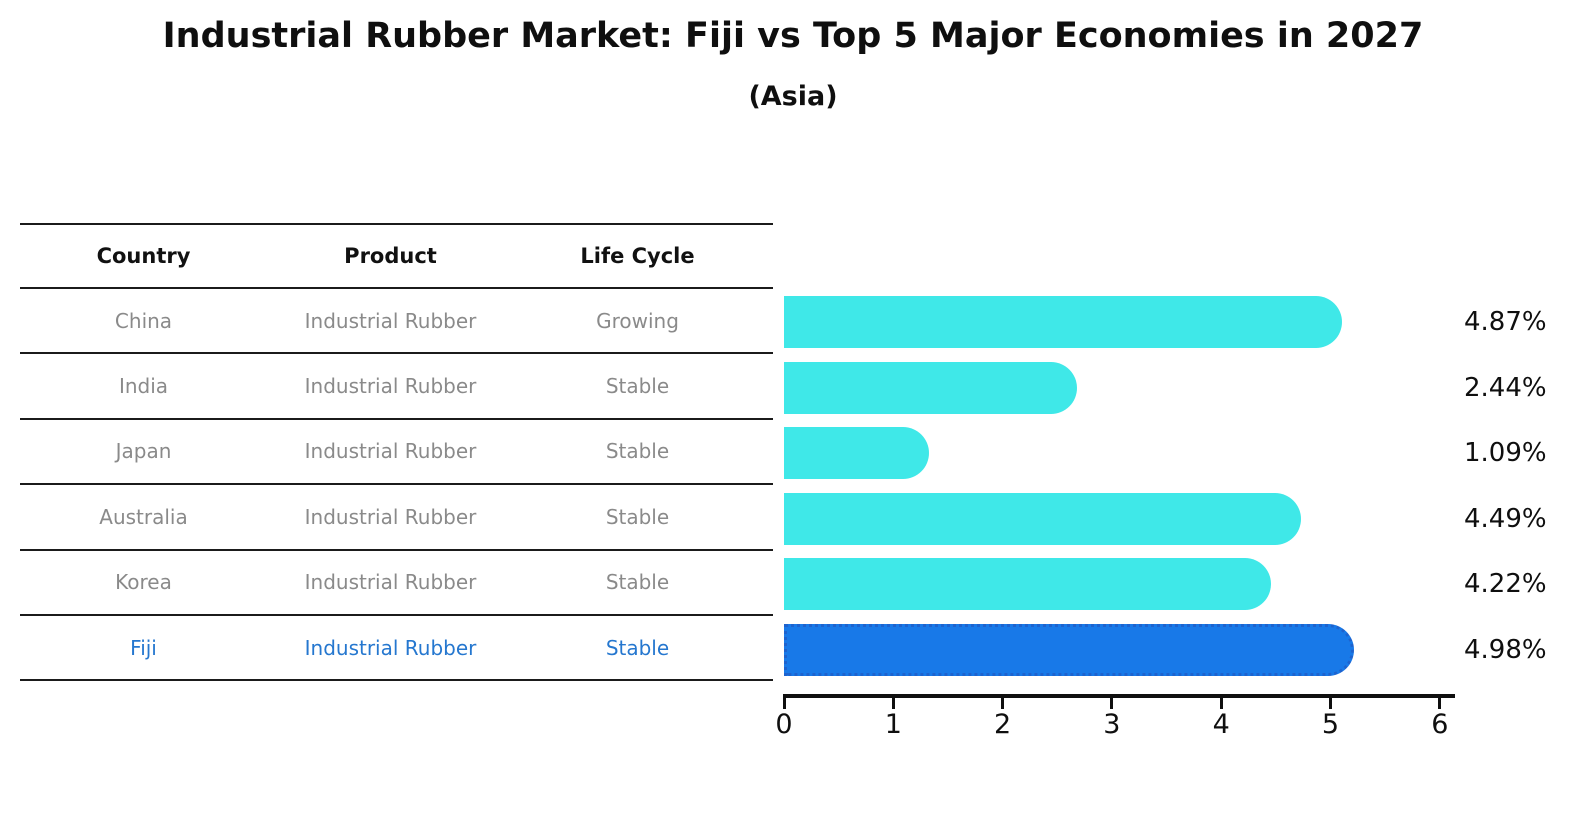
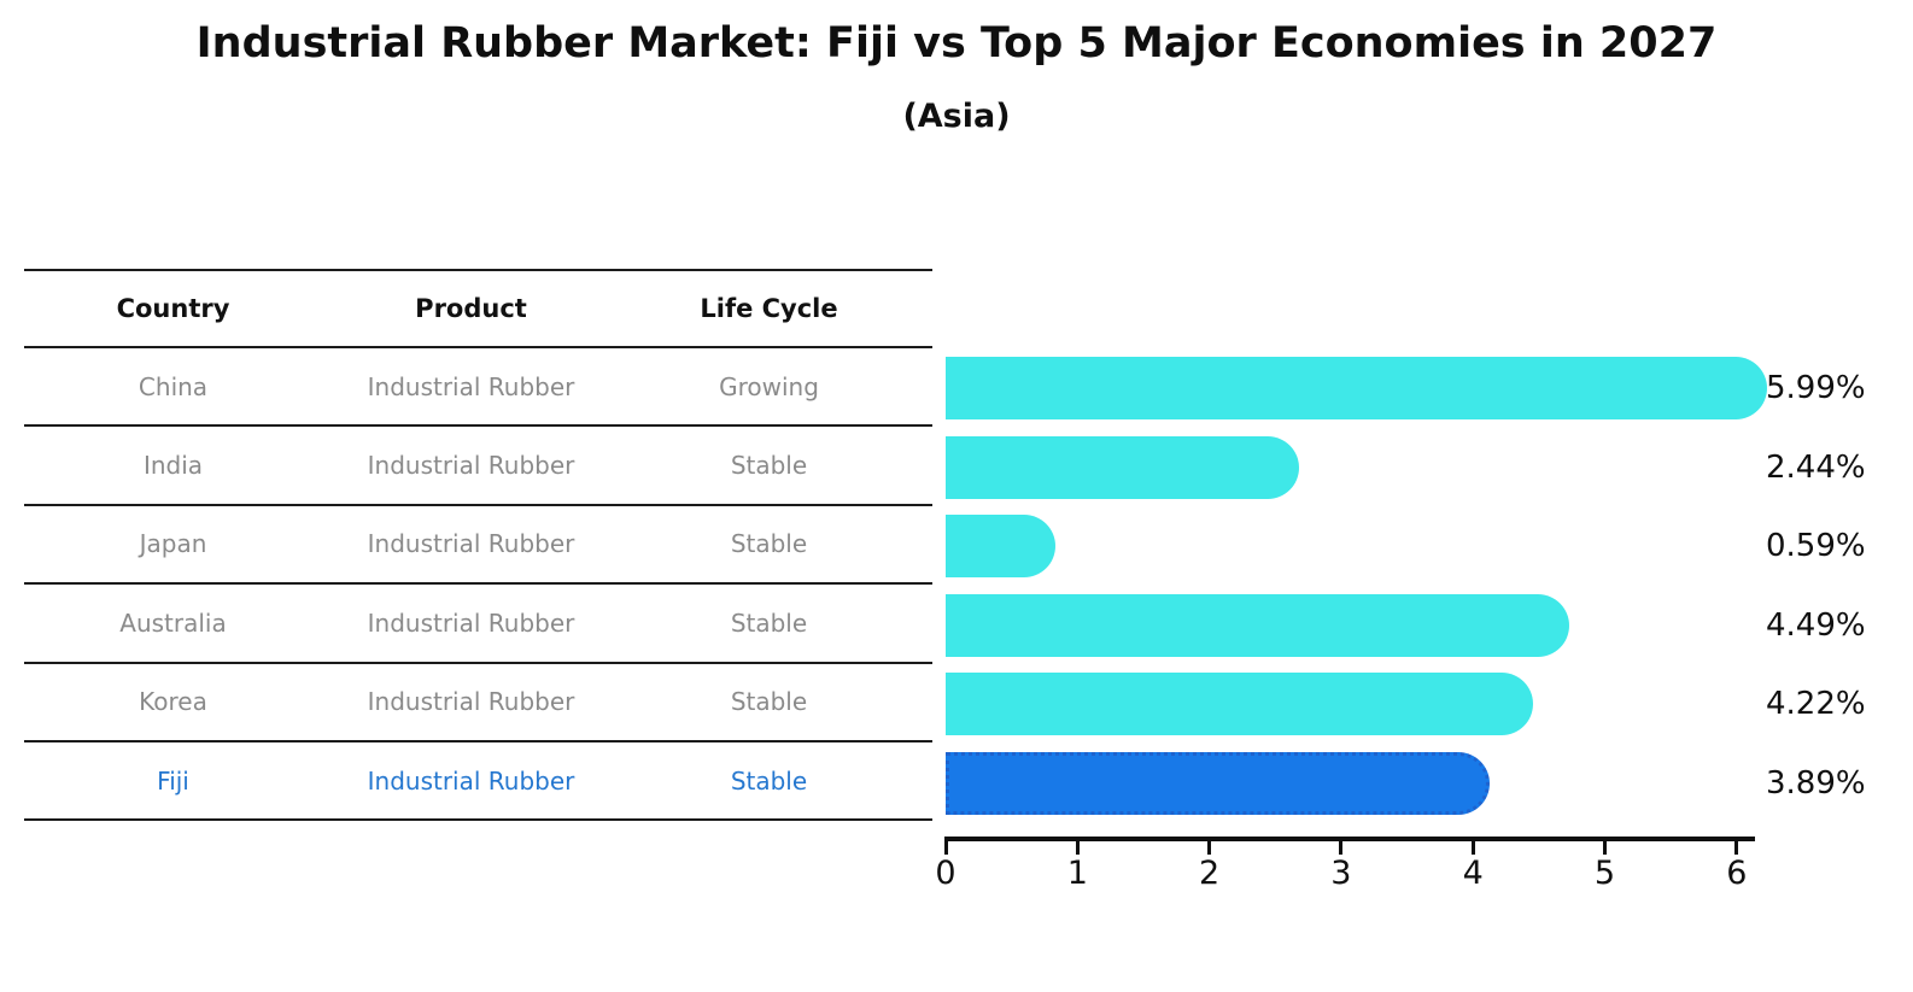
China: 4.87% -> 5.99%
Japan: 1.09% -> 0.59%
Fiji: 4.98% -> 3.89%
